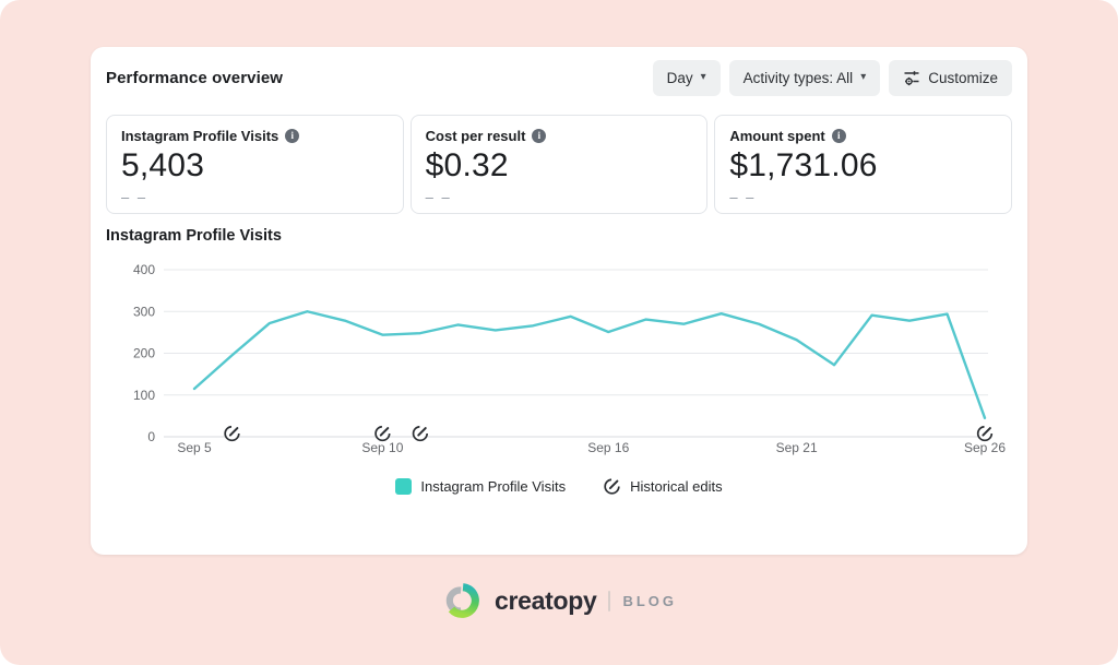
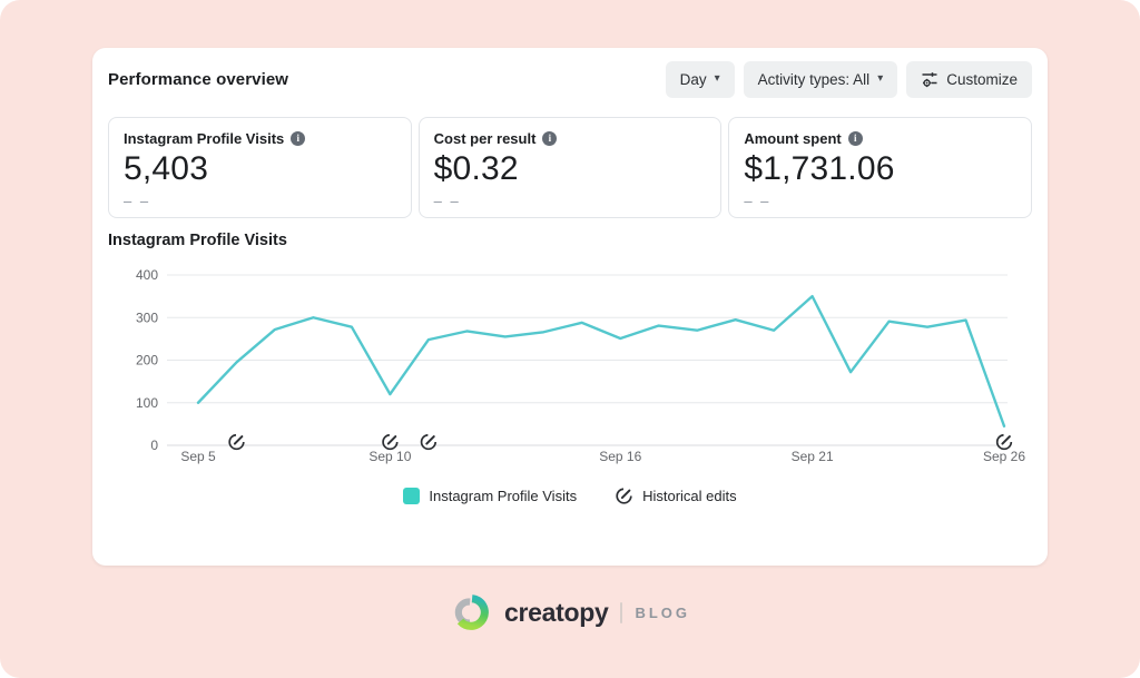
Sep 5: 120 -> 100
Sep 10: 240 -> 120
Sep 21: 230 -> 350
